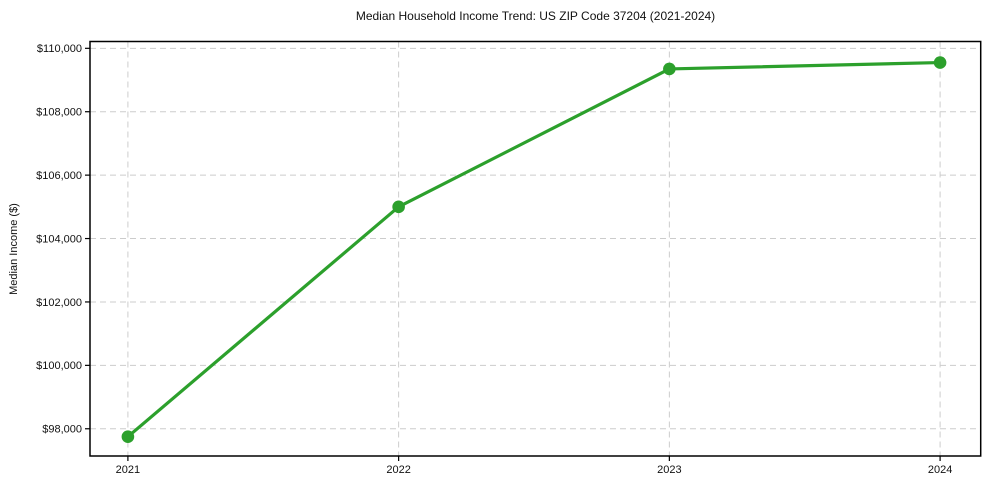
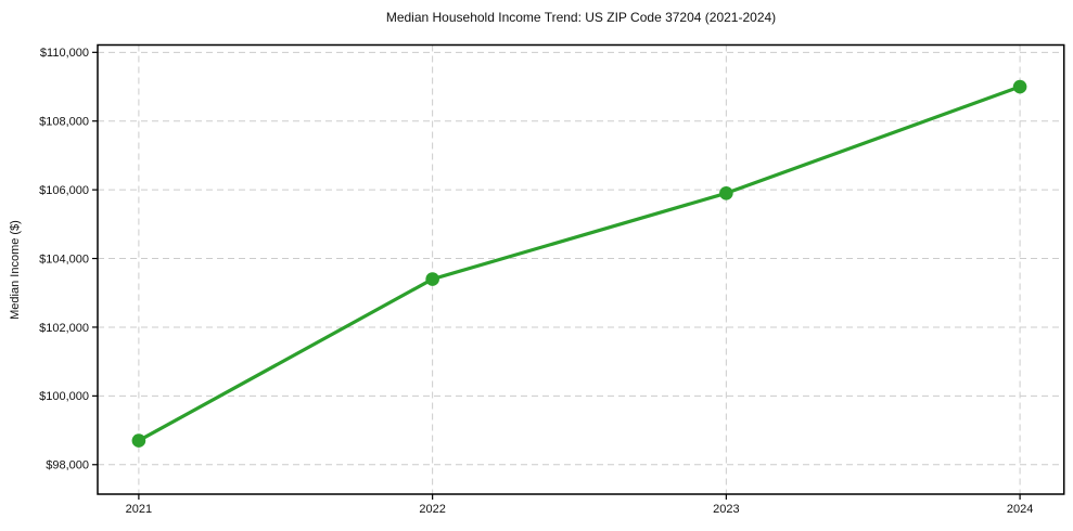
2021: $97800 -> $98700
2022: $105000 -> $103400
2023: $109400 -> $105900
2024: $109600 -> $109000
